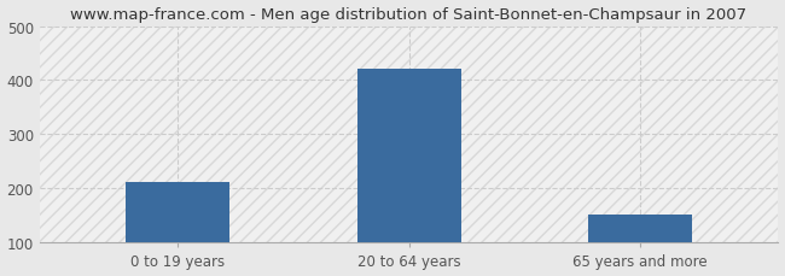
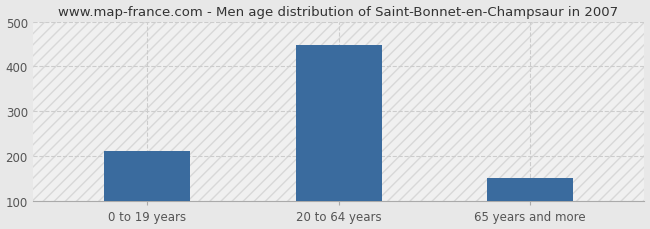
20 to 64 years: 420 -> 447
